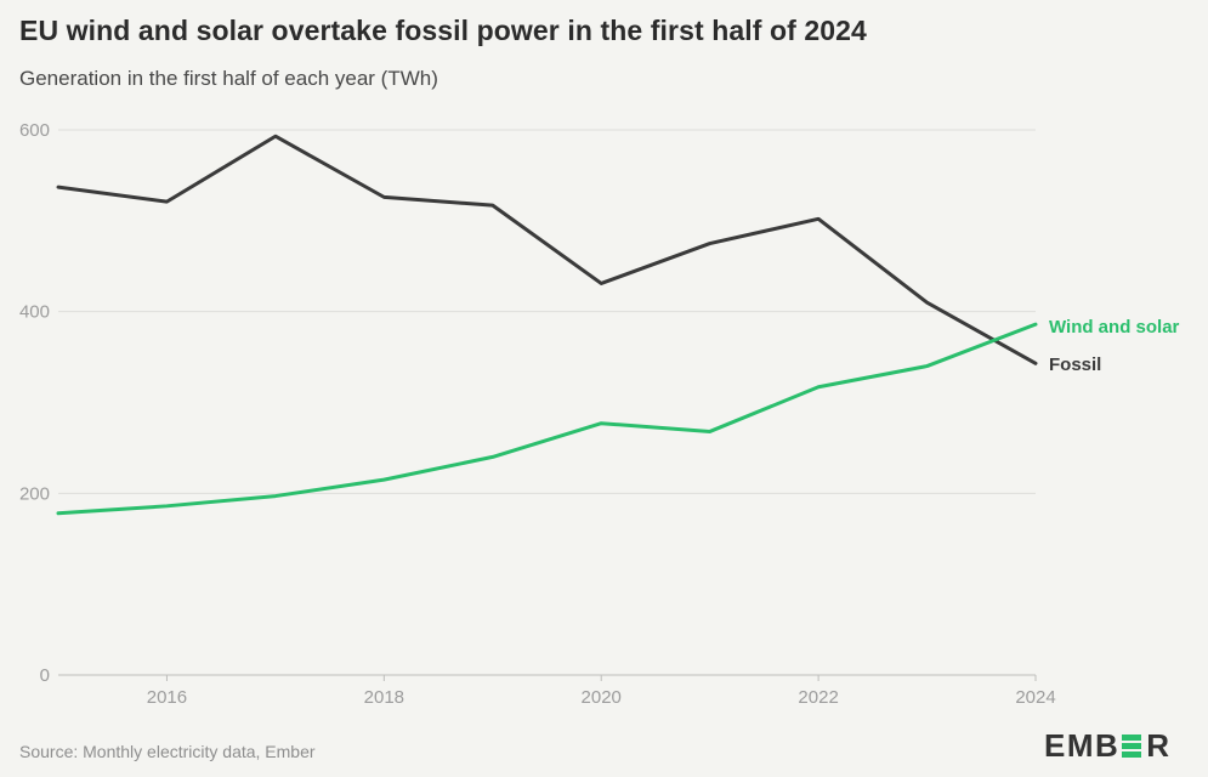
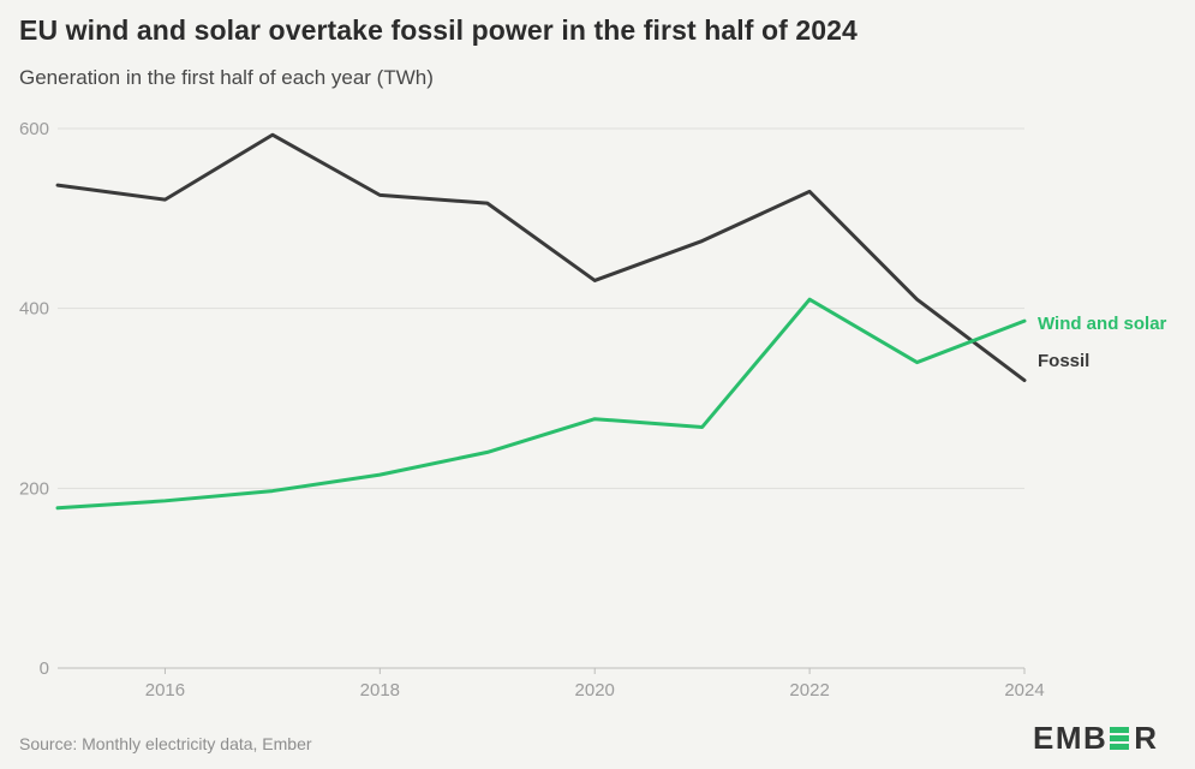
Fossil/2022: 500 -> 530
Wind and solar/2022: 320 -> 410
Fossil/2024: 340 -> 320
